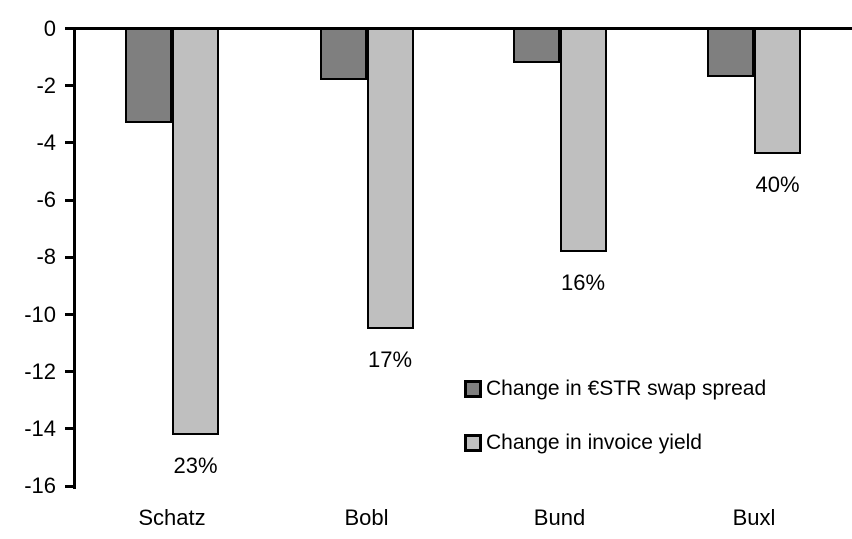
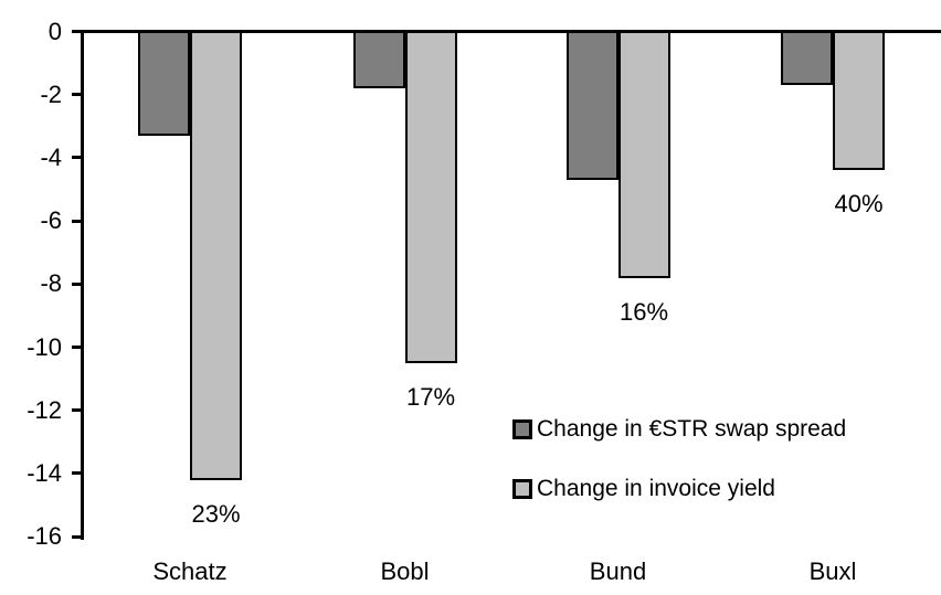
Change in €STR swap spread/Bund: -1.2 -> -4.7
